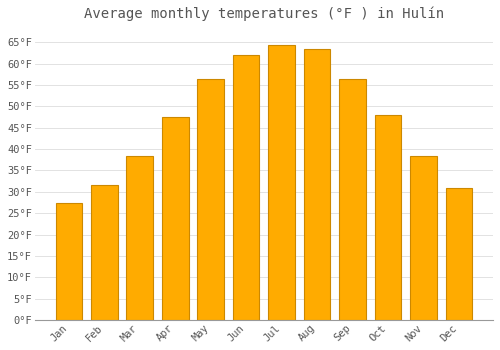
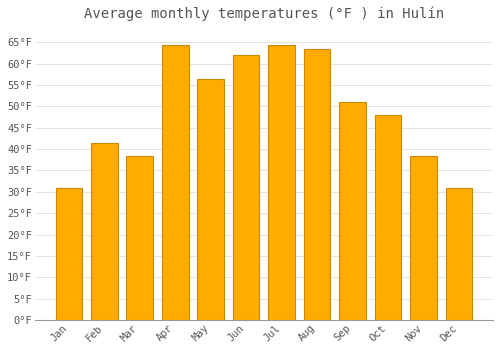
Jan: 27.5°F -> 31.0°F
Feb: 31.5°F -> 41.5°F
Apr: 47.5°F -> 64.5°F
Sep: 56.5°F -> 51.0°F
